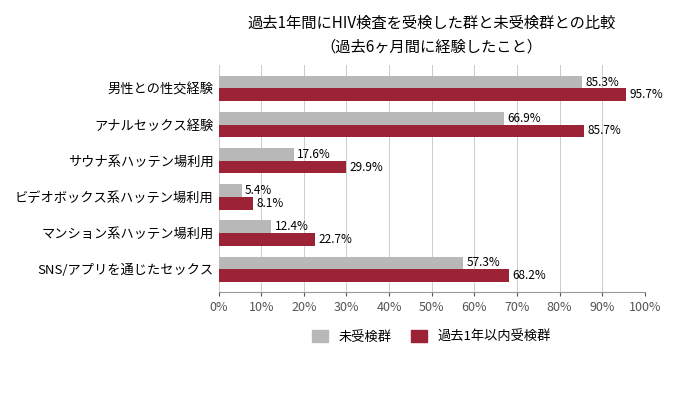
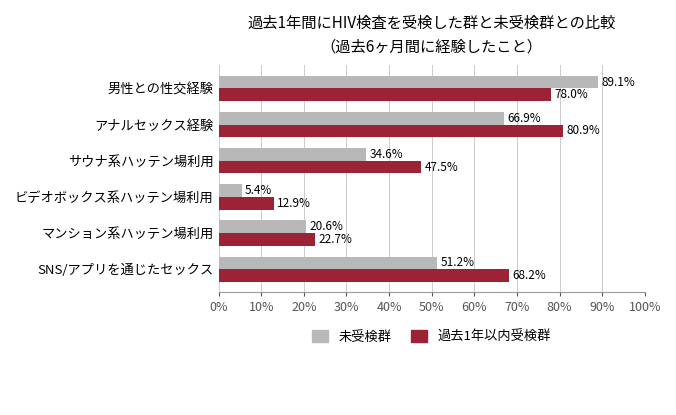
未受検群/男性との性交経験: 85.3% -> 89.1%
過去1年以内受検群/男性との性交経験: 95.7% -> 78.0%
過去1年以内受検群/アナルセックス経験: 85.7% -> 80.9%
未受検群/サウナ系ハッテン場利用: 17.6% -> 34.6%
過去1年以内受検群/サウナ系ハッテン場利用: 29.9% -> 47.5%
過去1年以内受検群/ビデオボックス系ハッテン場利用: 8.1% -> 12.9%
未受検群/マンション系ハッテン場利用: 12.4% -> 20.6%
未受検群/SNS/アプリを通じたセックス: 57.3% -> 51.2%
